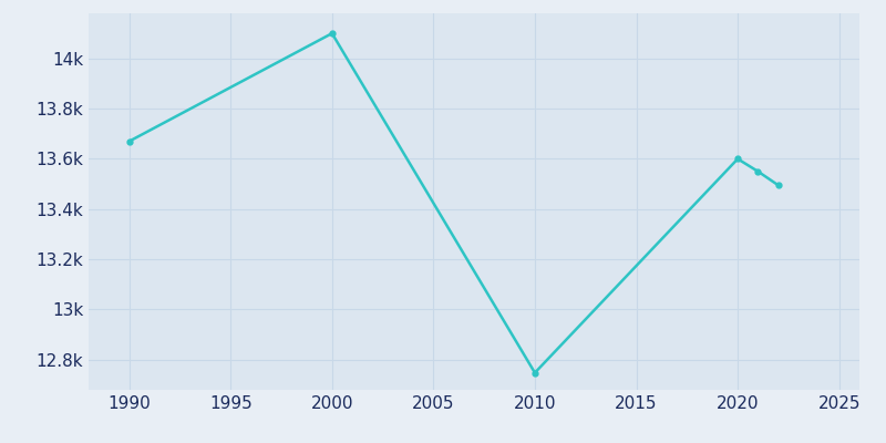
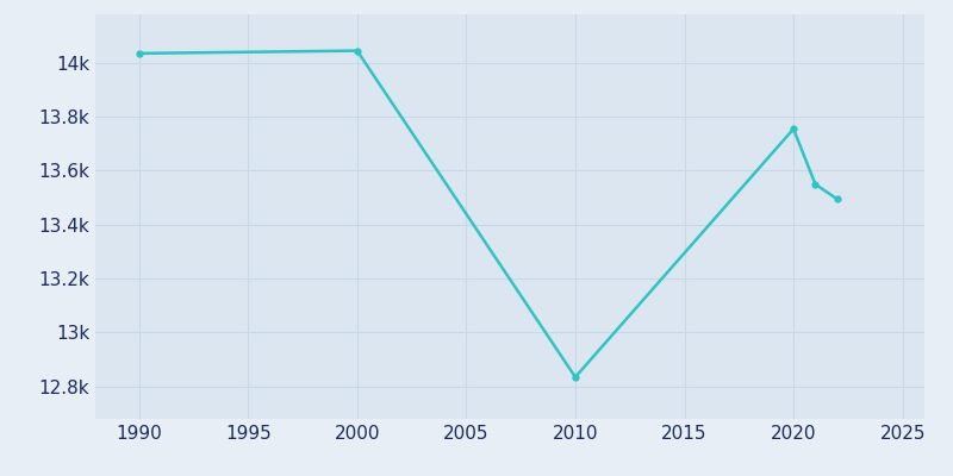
1990: 13.670k -> 14.035k
2000: 14.100k -> 14.045k
2010: 12.748k -> 12.835k
2020: 13.600k -> 13.755k
